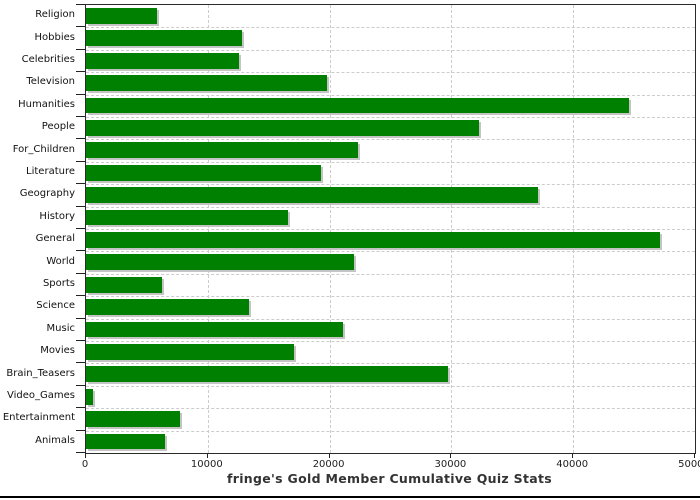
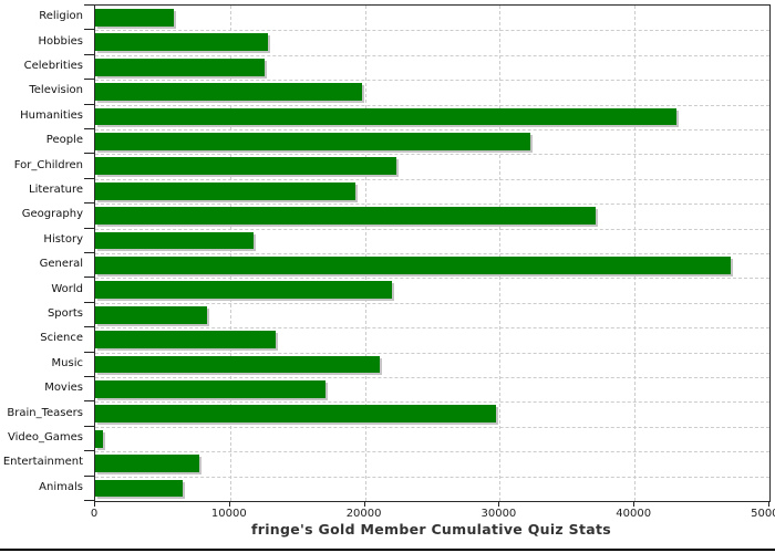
Humanities: 44600 -> 43100
History: 16600 -> 11700
Sports: 6200 -> 8300
